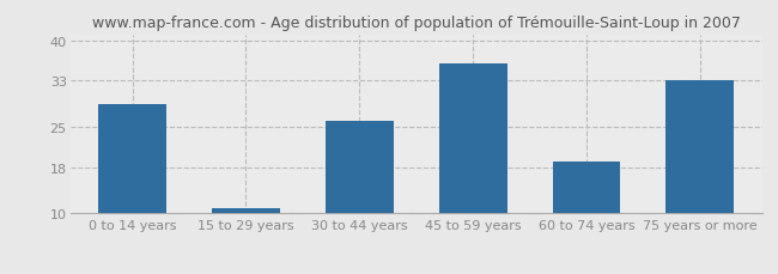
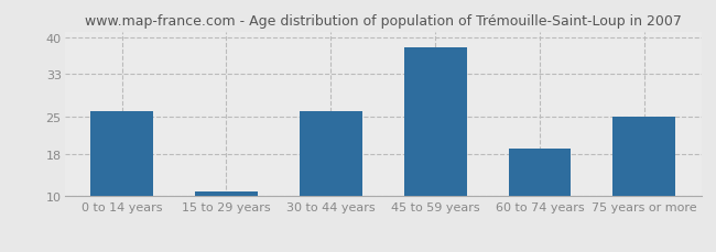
0 to 14 years: 29 -> 26
45 to 59 years: 36 -> 38
75 years or more: 33 -> 25
